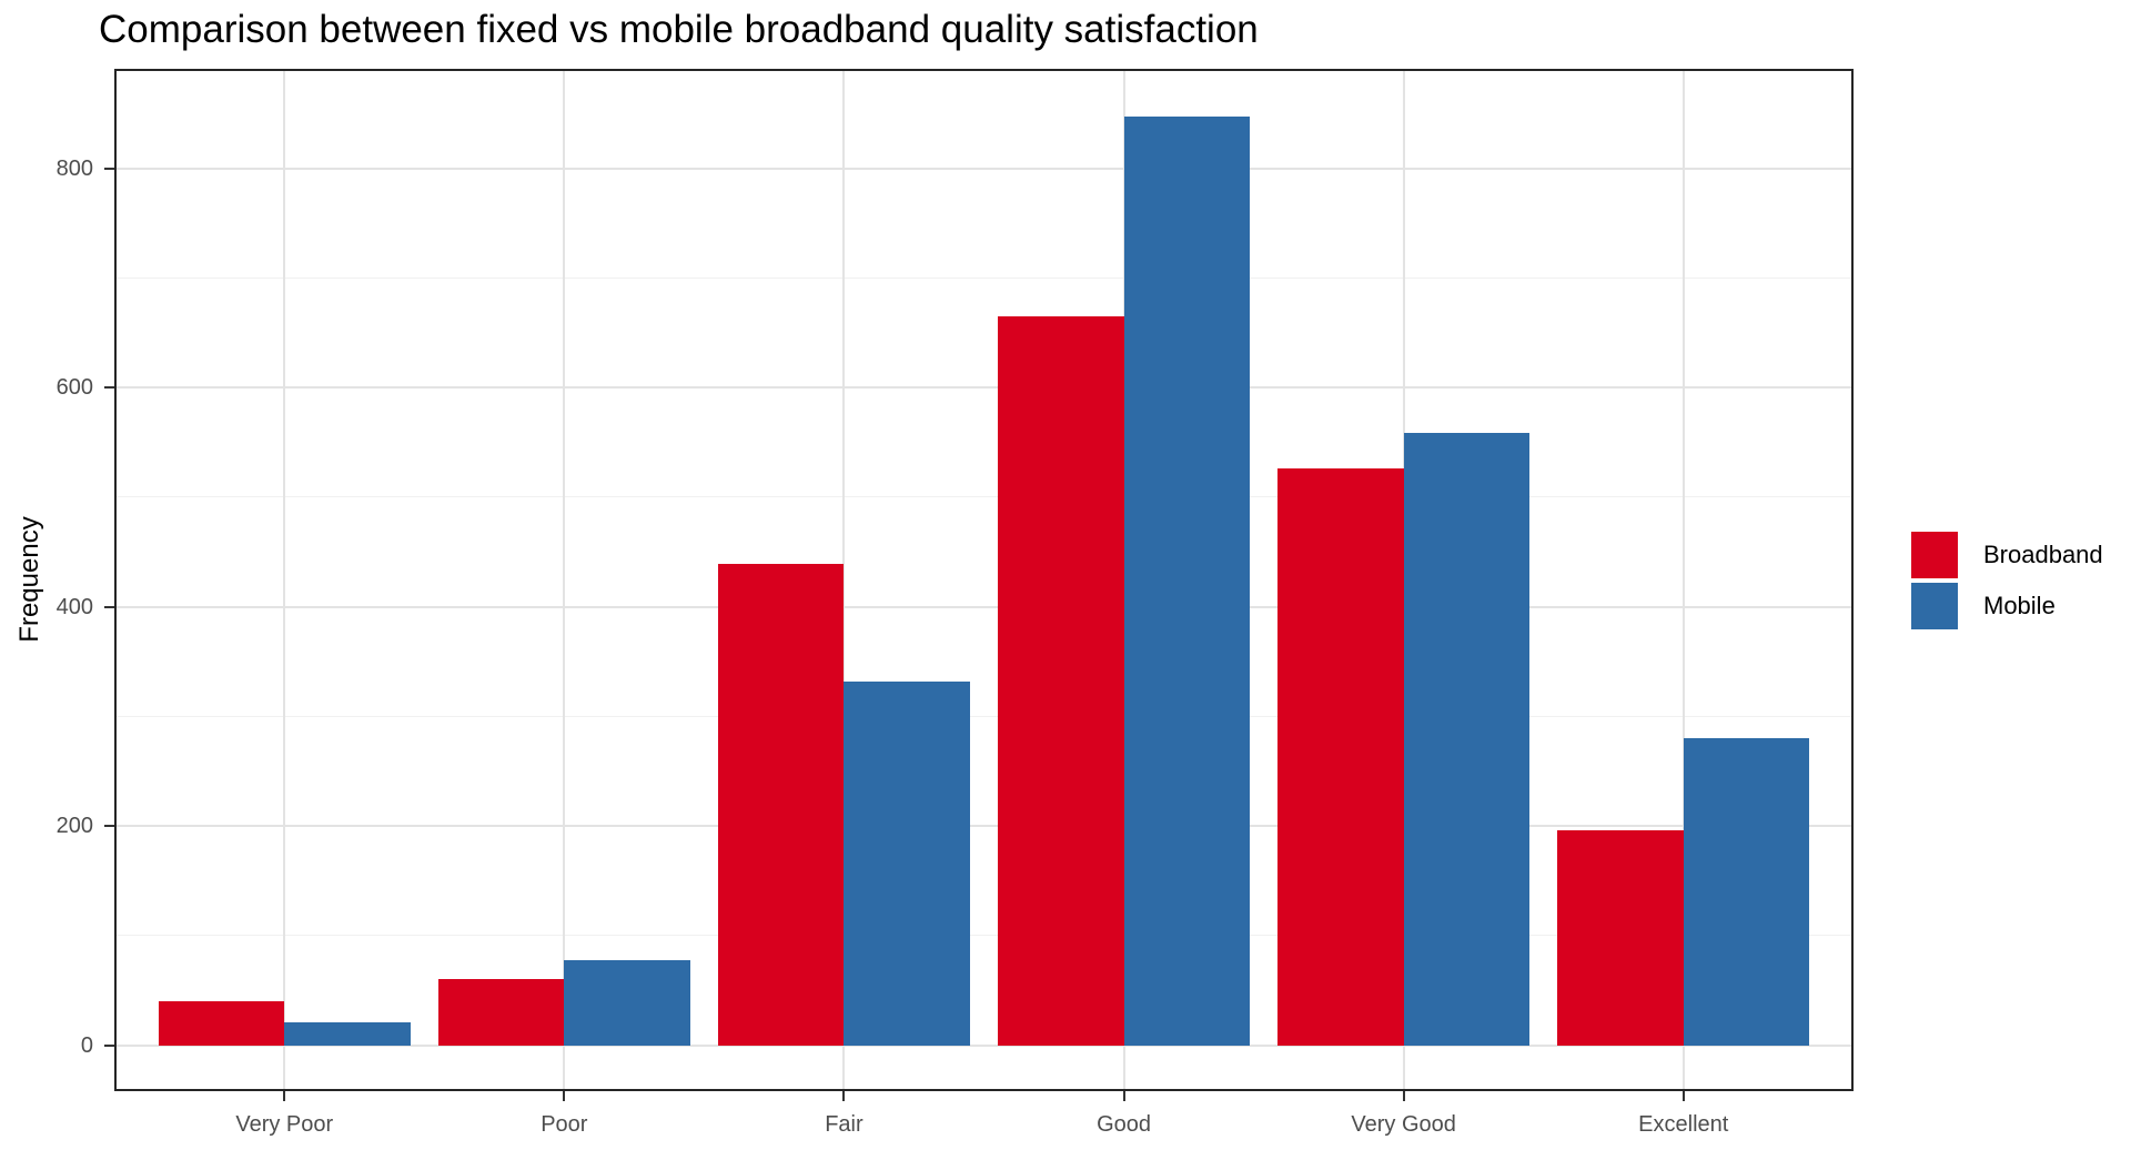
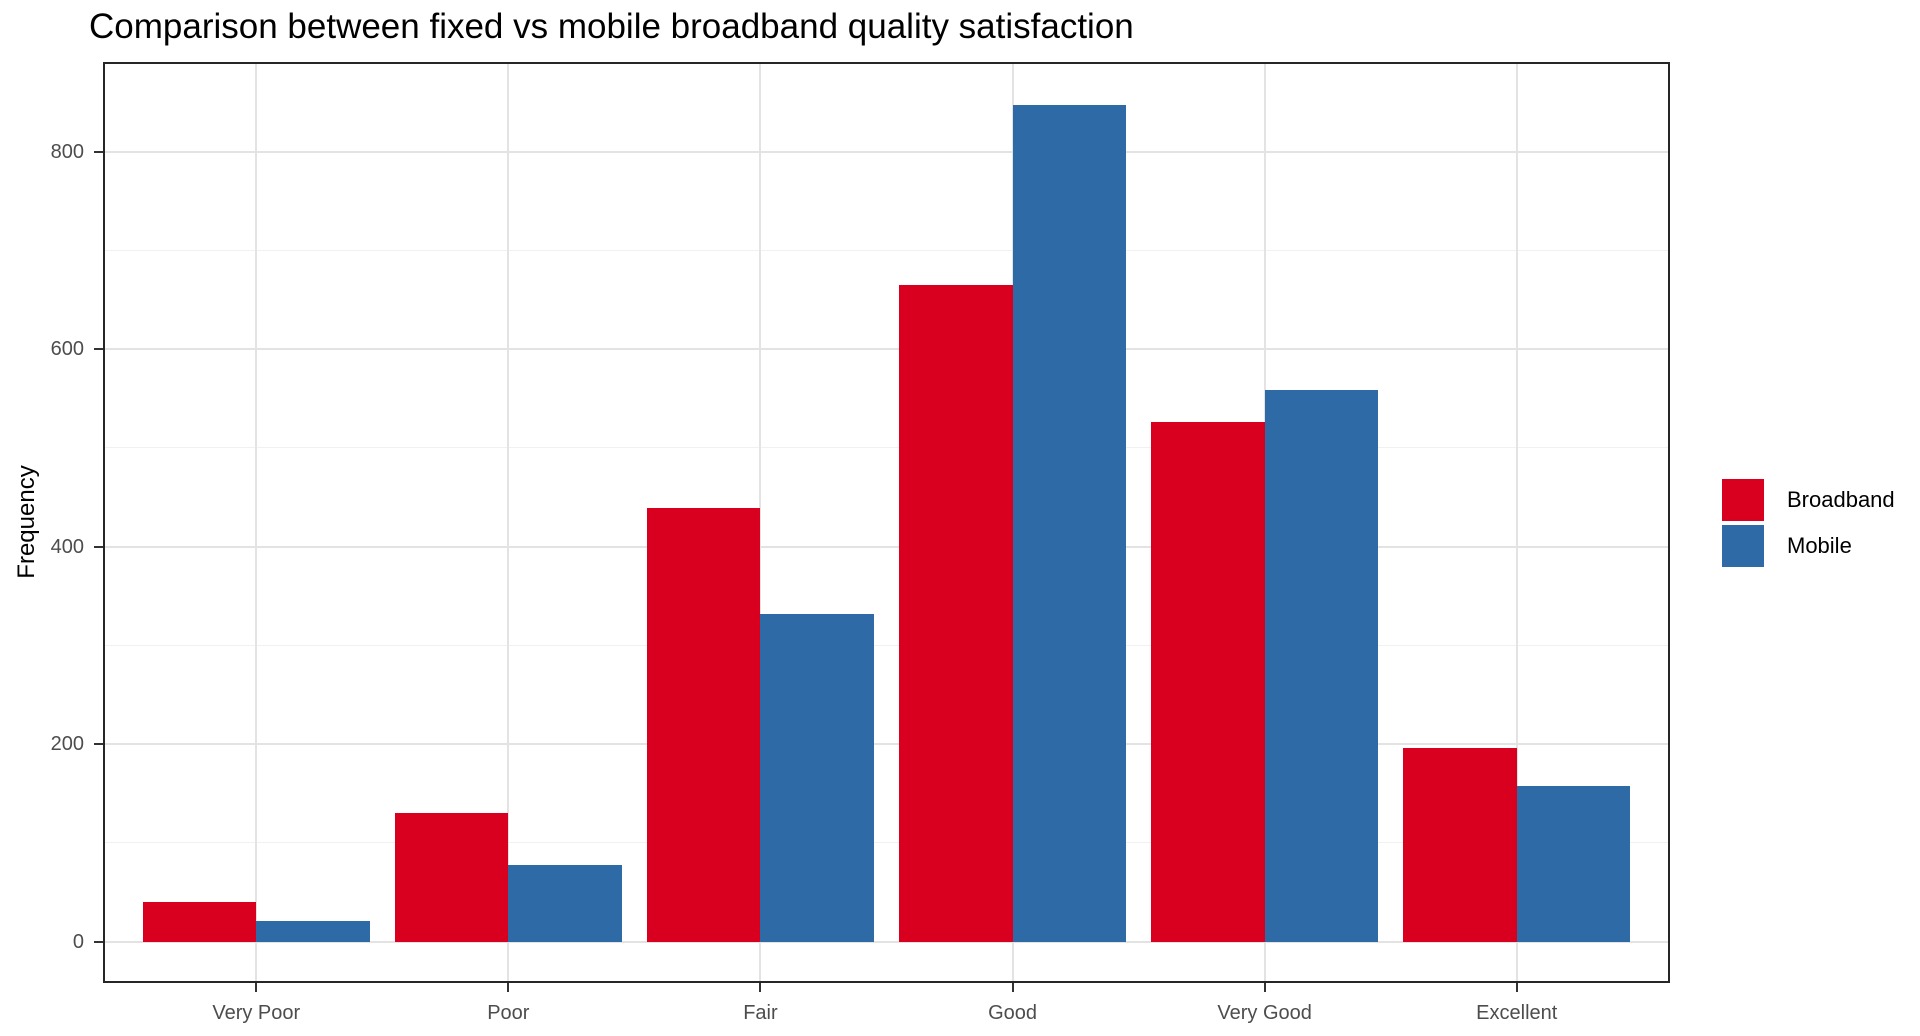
Broadband/Poor: 60 -> 130
Mobile/Excellent: 280 -> 160
